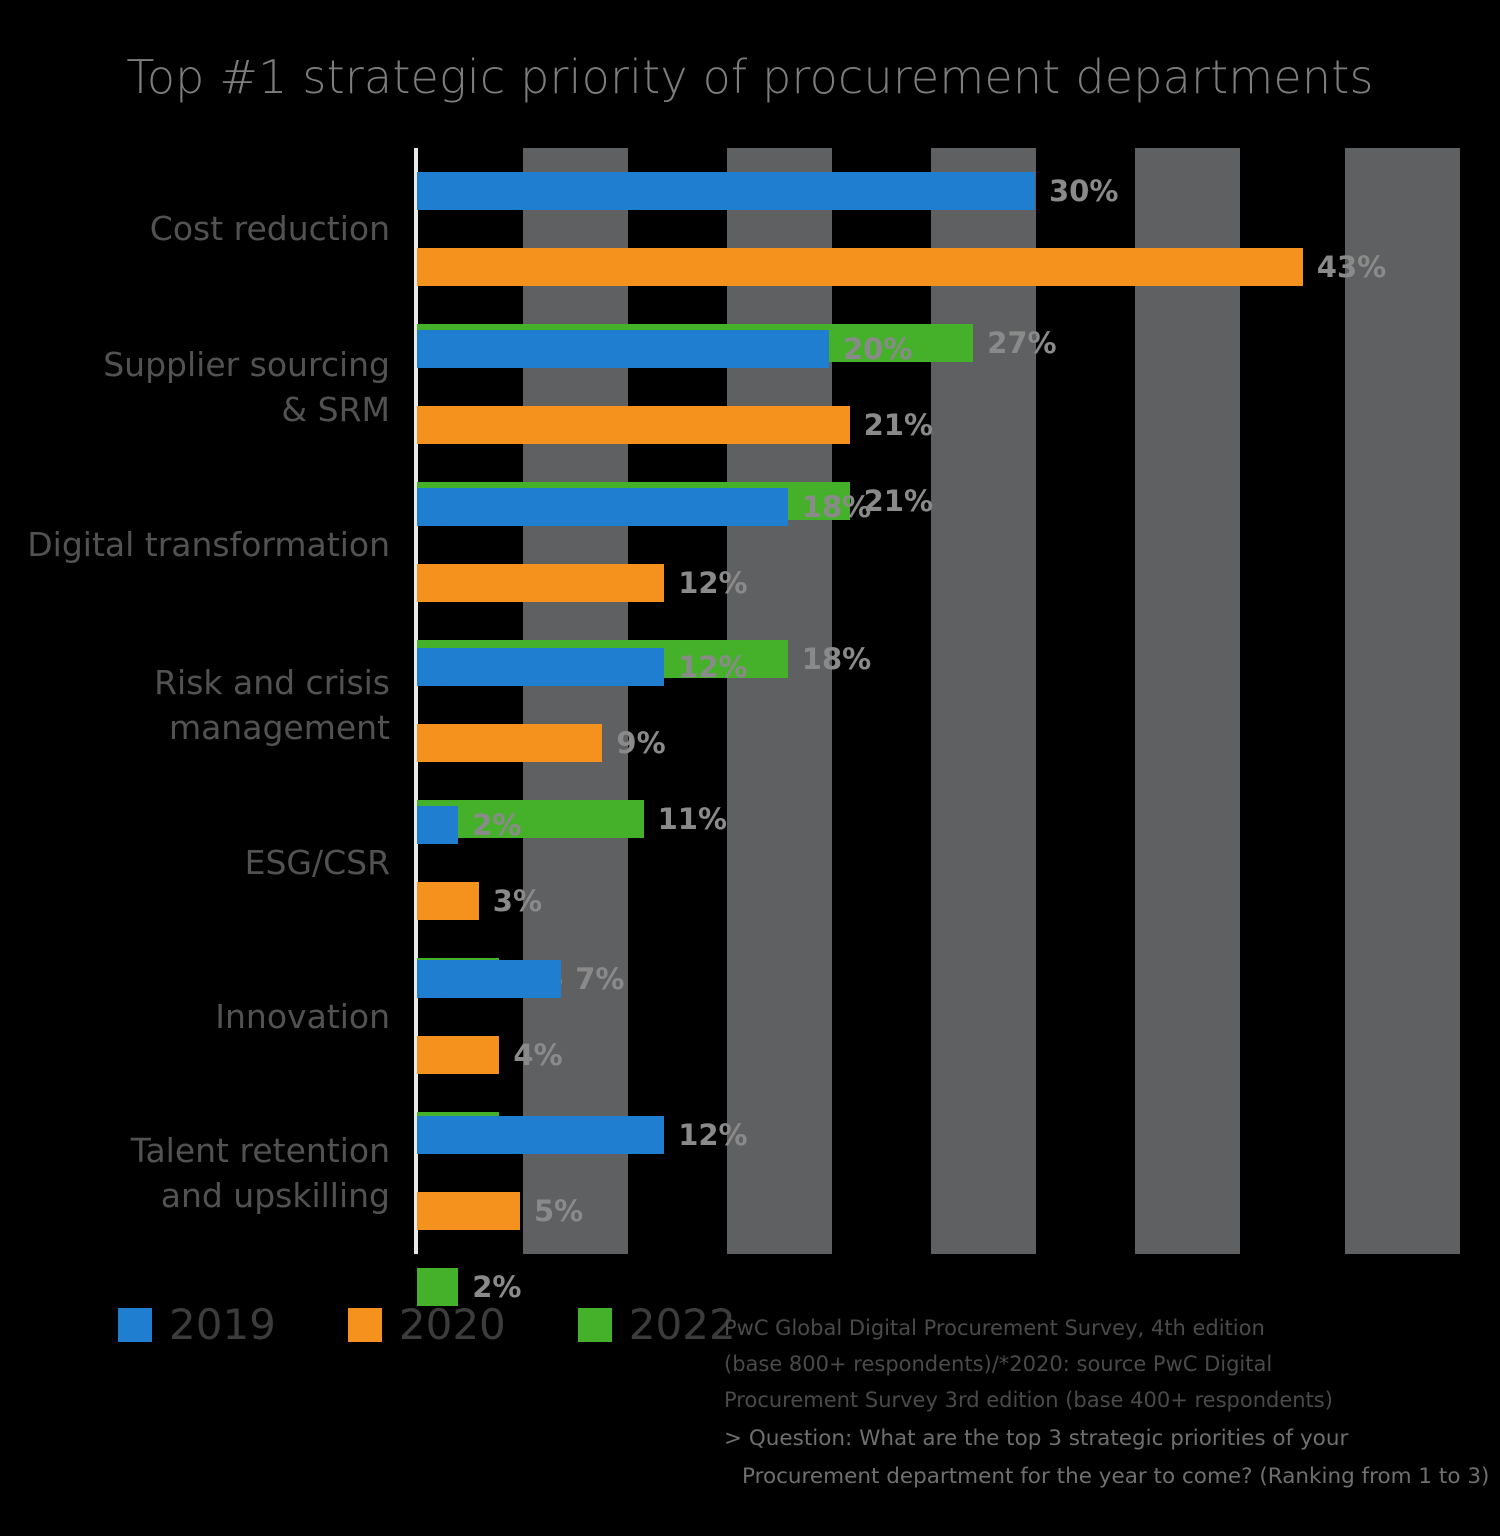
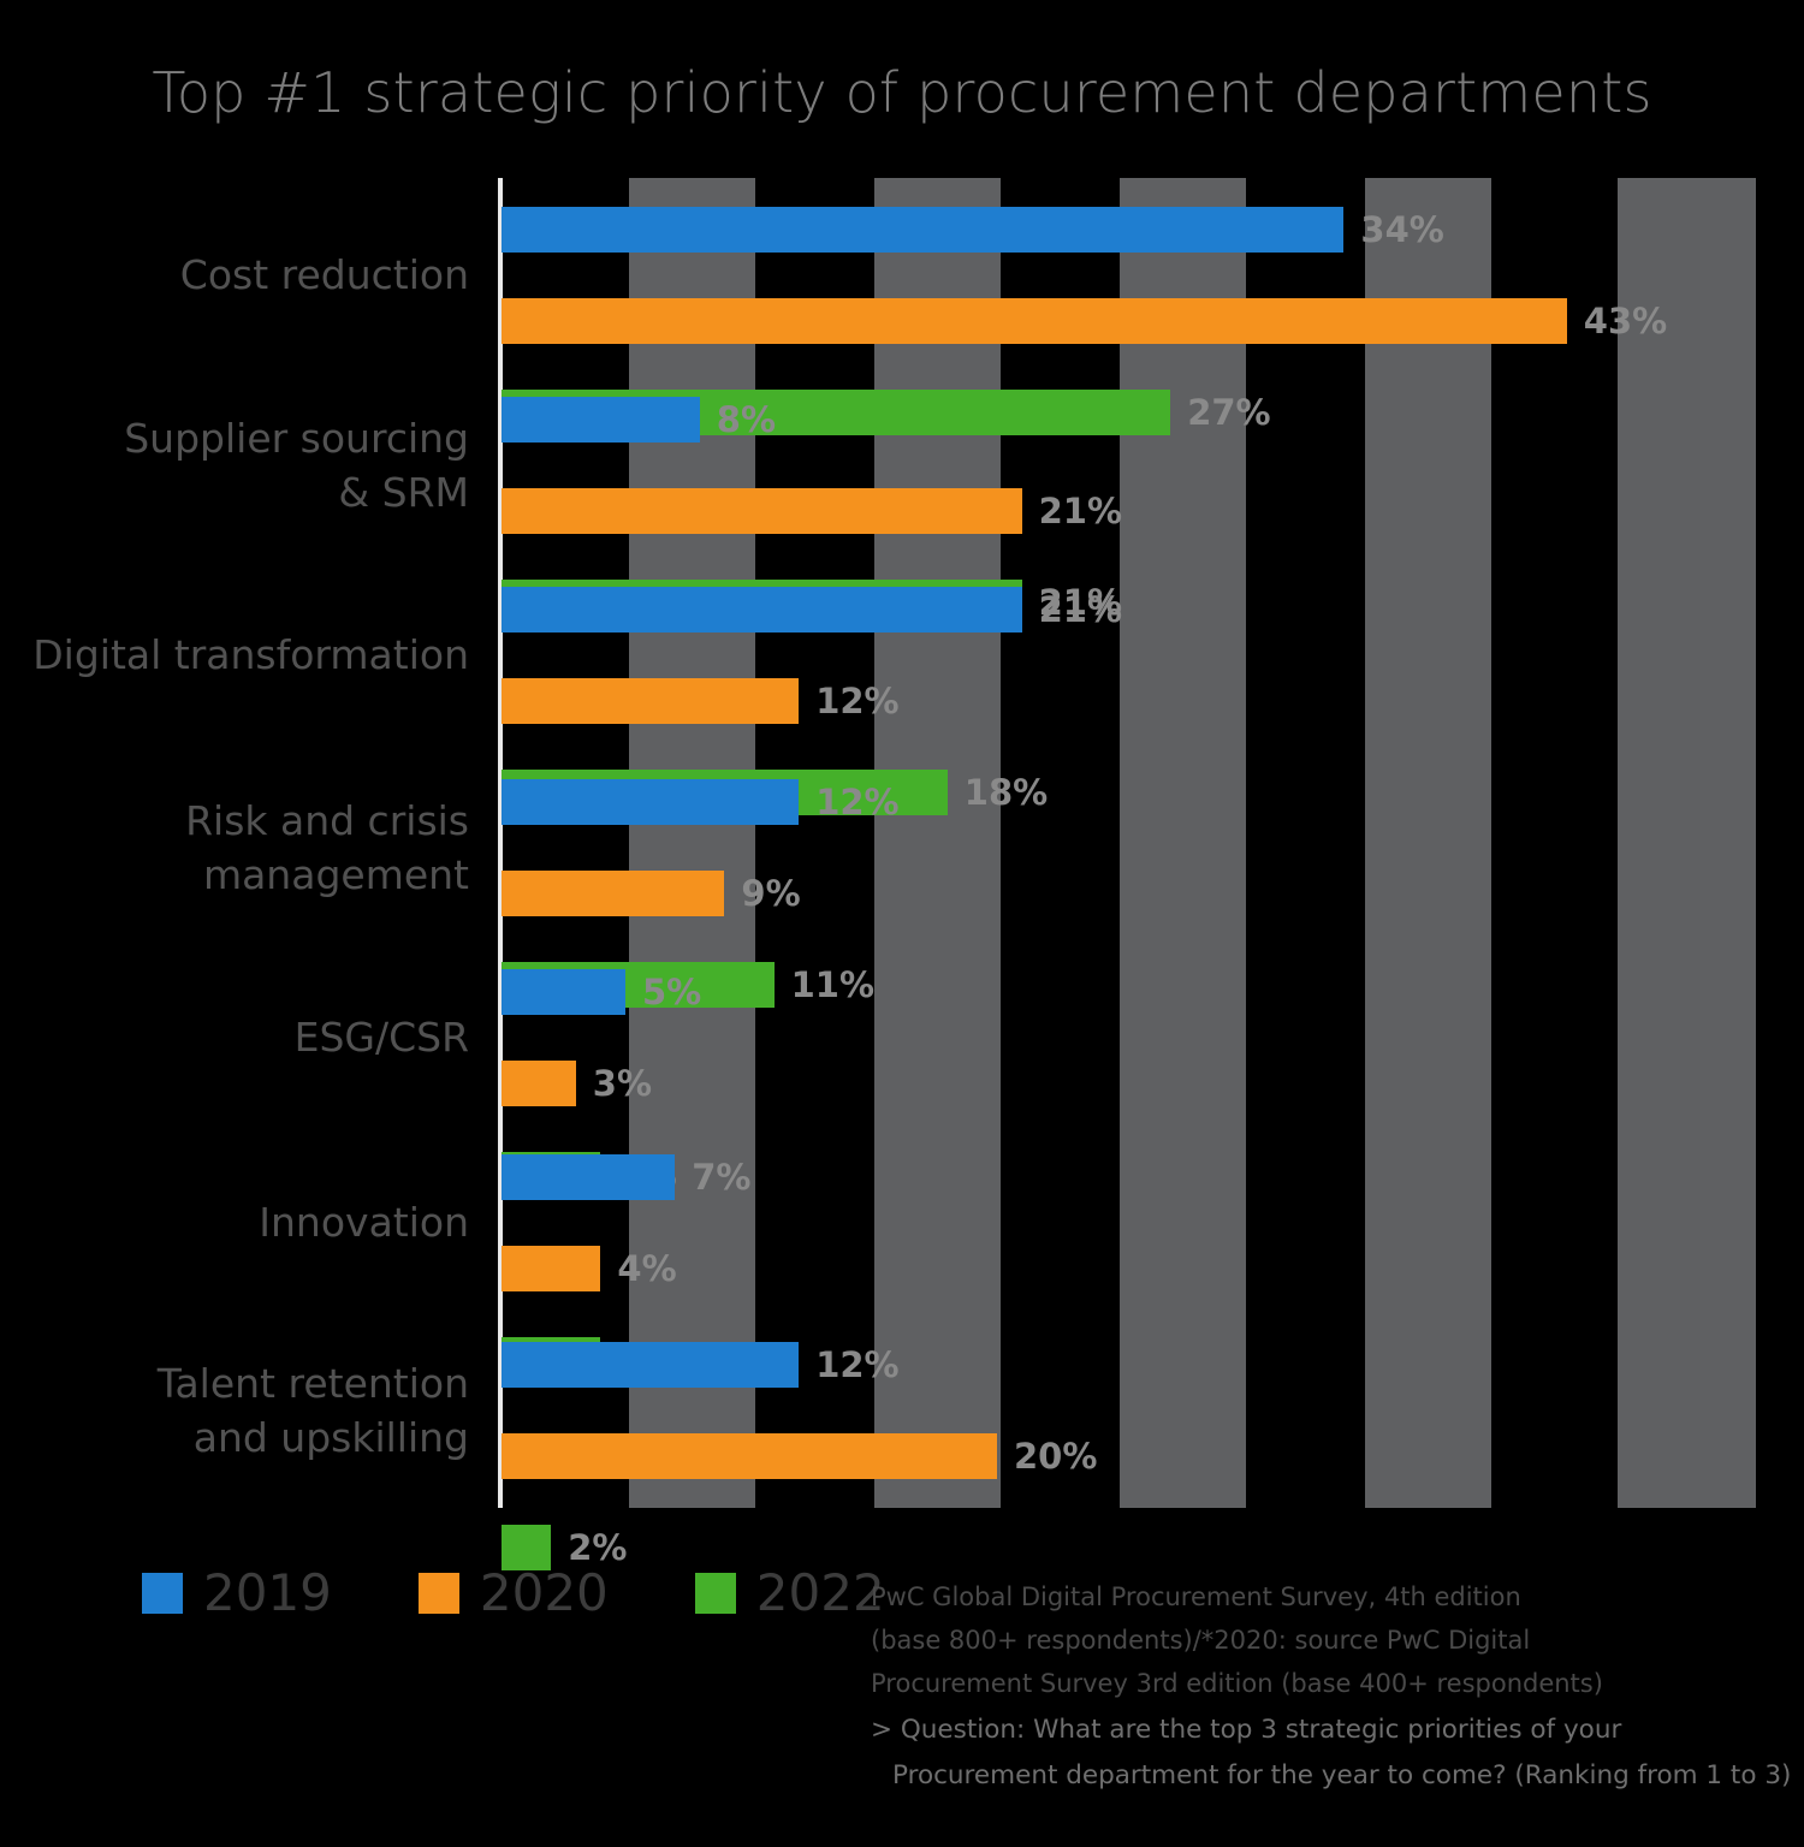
2019/Cost reduction: 30% -> 34%
2019/Supplier sourcing & SRM: 20% -> 8%
2019/Digital transformation: 18% -> 21%
2019/ESG/CSR: 2% -> 5%
2020/Talent retention and upskilling: 5% -> 20%
